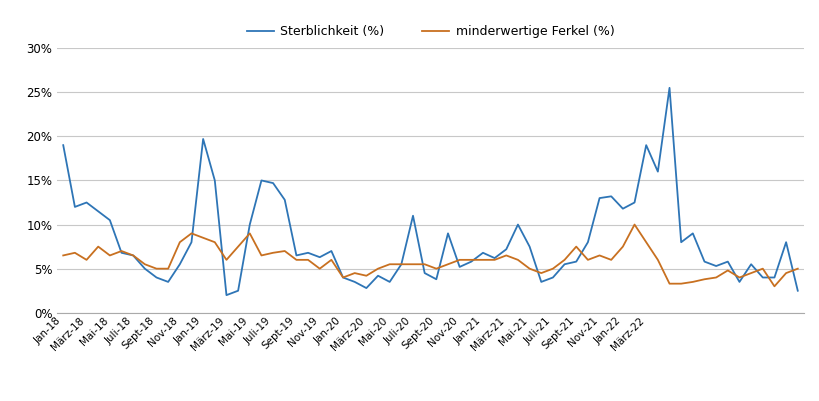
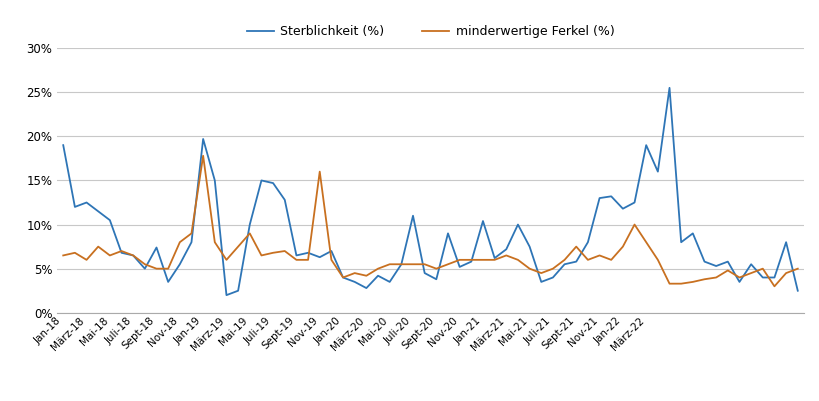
Sterblichkeit (%)/Sept-18: 4.0% -> 7.4%
minderwertige Ferkel (%)/Jan-19: 8.5% -> 17.8%
minderwertige Ferkel (%)/Nov-19: 5.0% -> 16.0%
Sterblichkeit (%)/Jan-21: 6.8% -> 10.4%
